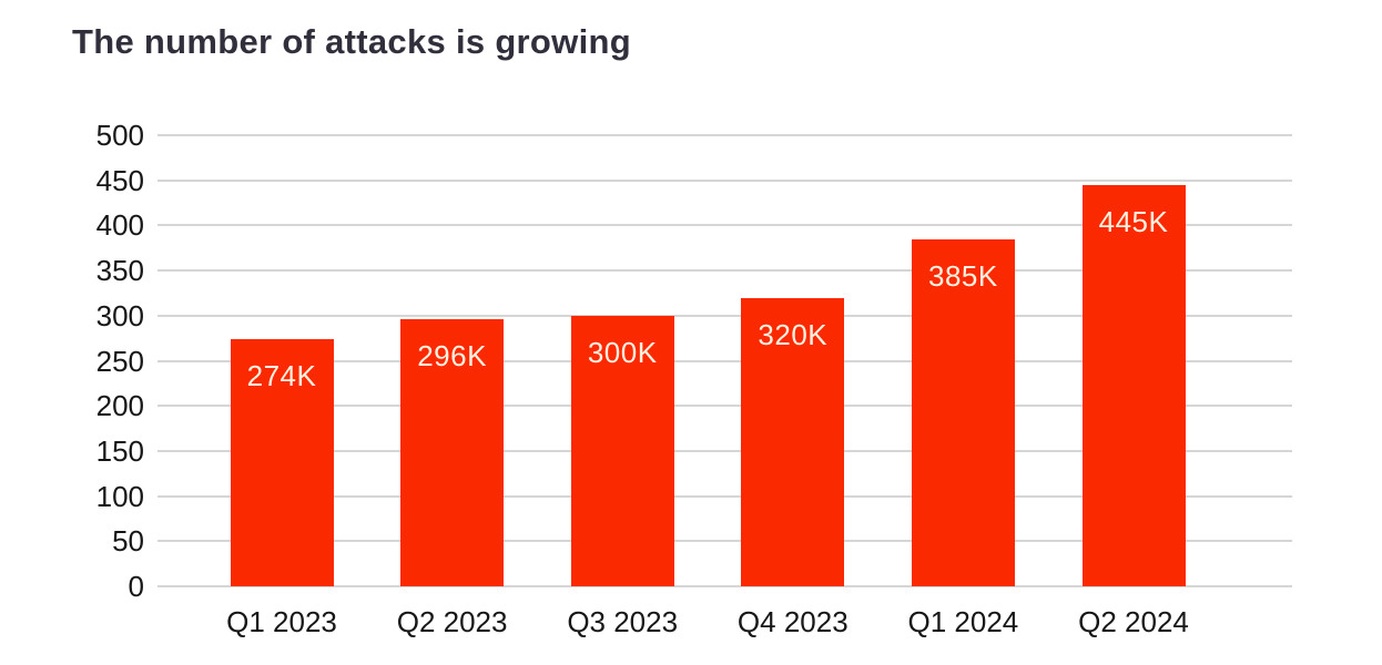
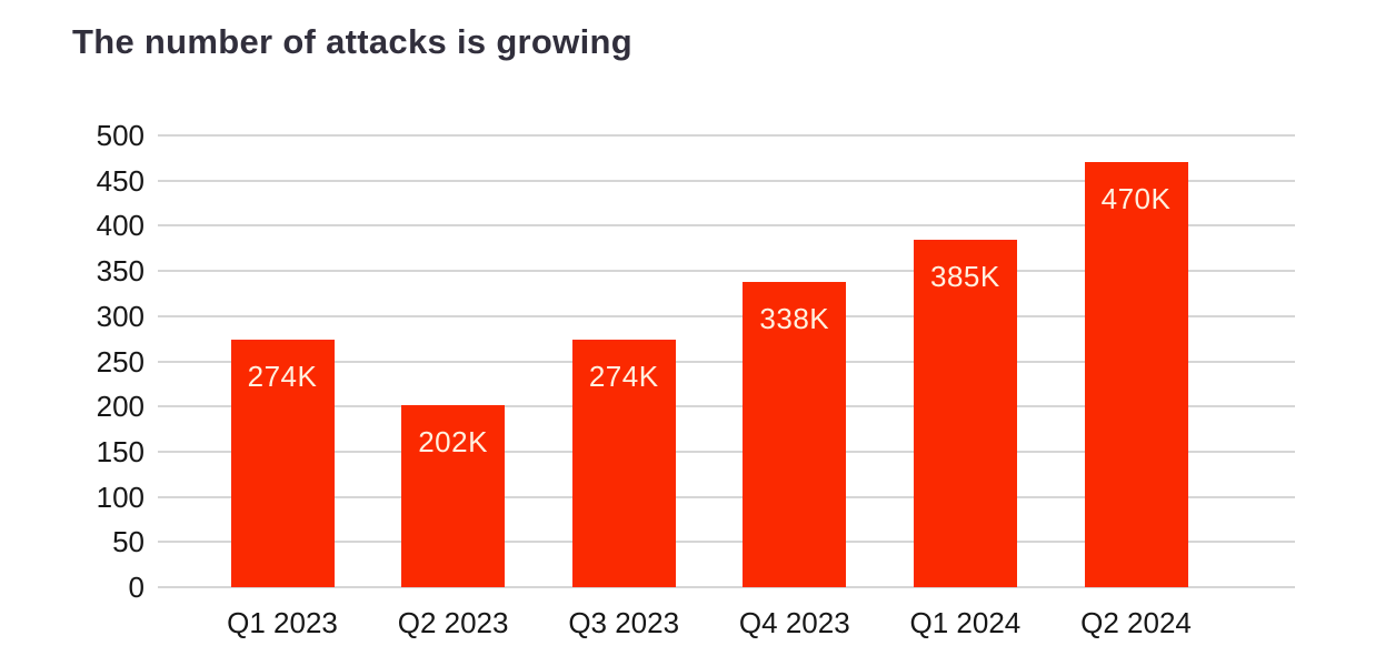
Q2 2023: 296K -> 202K
Q3 2023: 300K -> 274K
Q4 2023: 320K -> 338K
Q2 2024: 445K -> 470K
